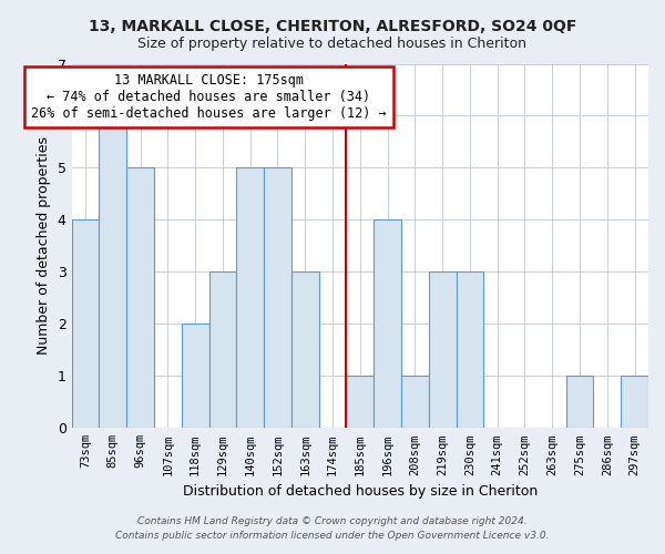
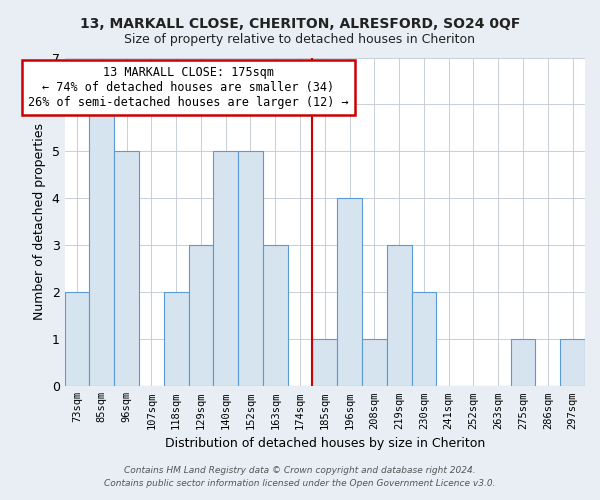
73sqm: 4 -> 2
230sqm: 3 -> 2
